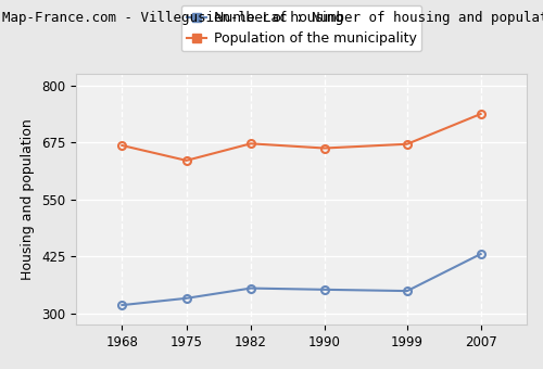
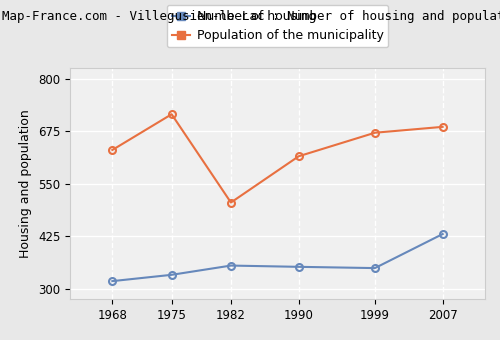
Population of the municipality/1968: 668 -> 630
Population of the municipality/1975: 635 -> 715
Population of the municipality/1982: 672 -> 505
Population of the municipality/1990: 662 -> 615
Population of the municipality/2007: 737 -> 685
